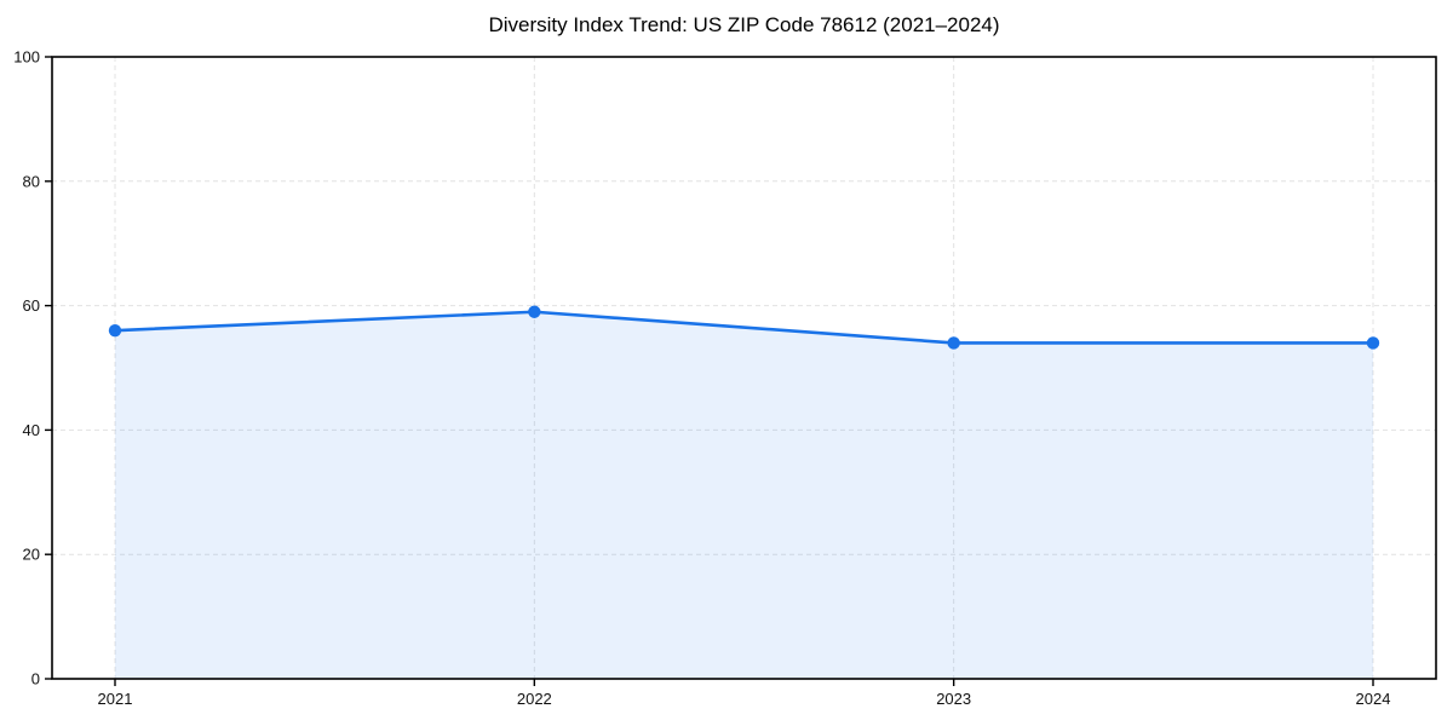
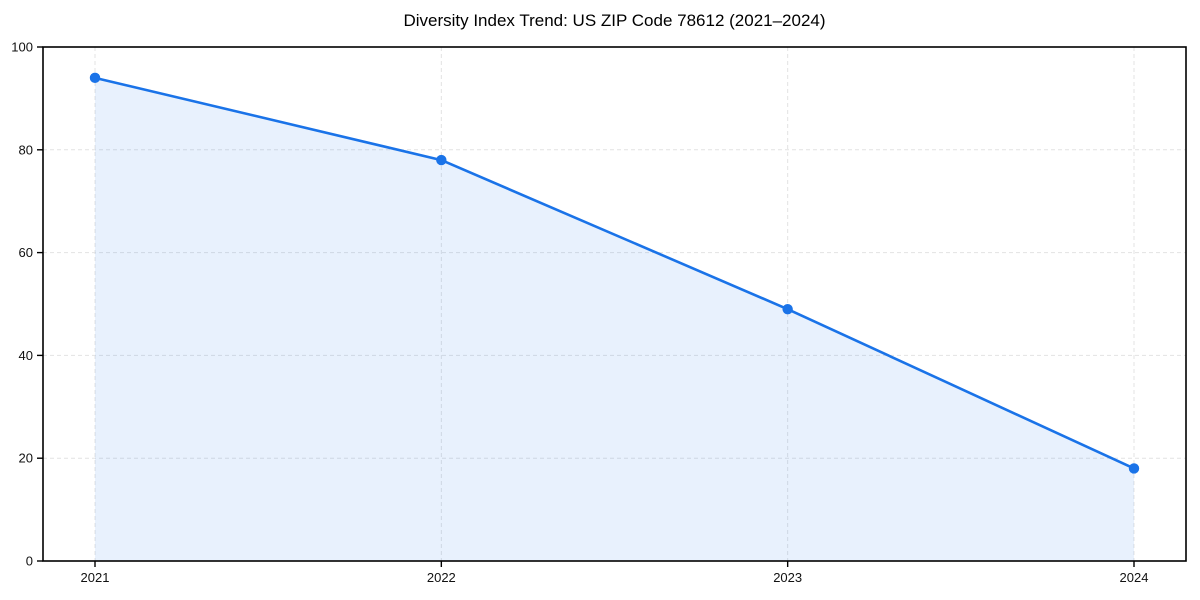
2021: 56 -> 94
2022: 59 -> 78
2023: 54 -> 49
2024: 54 -> 18
